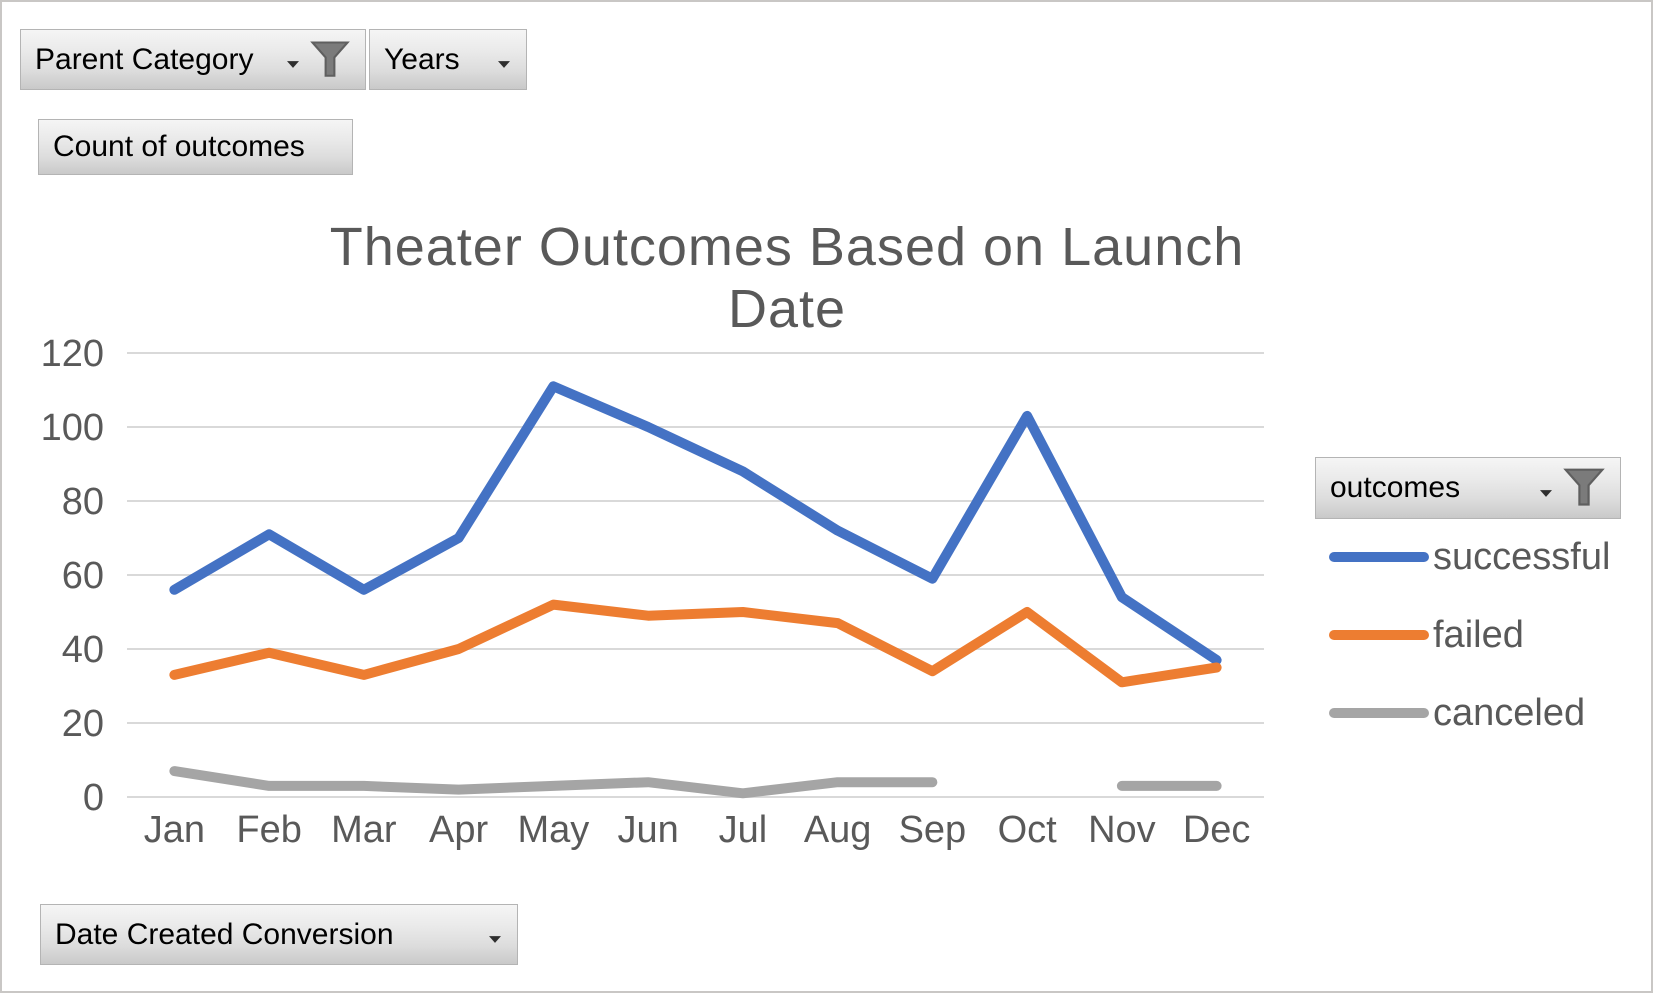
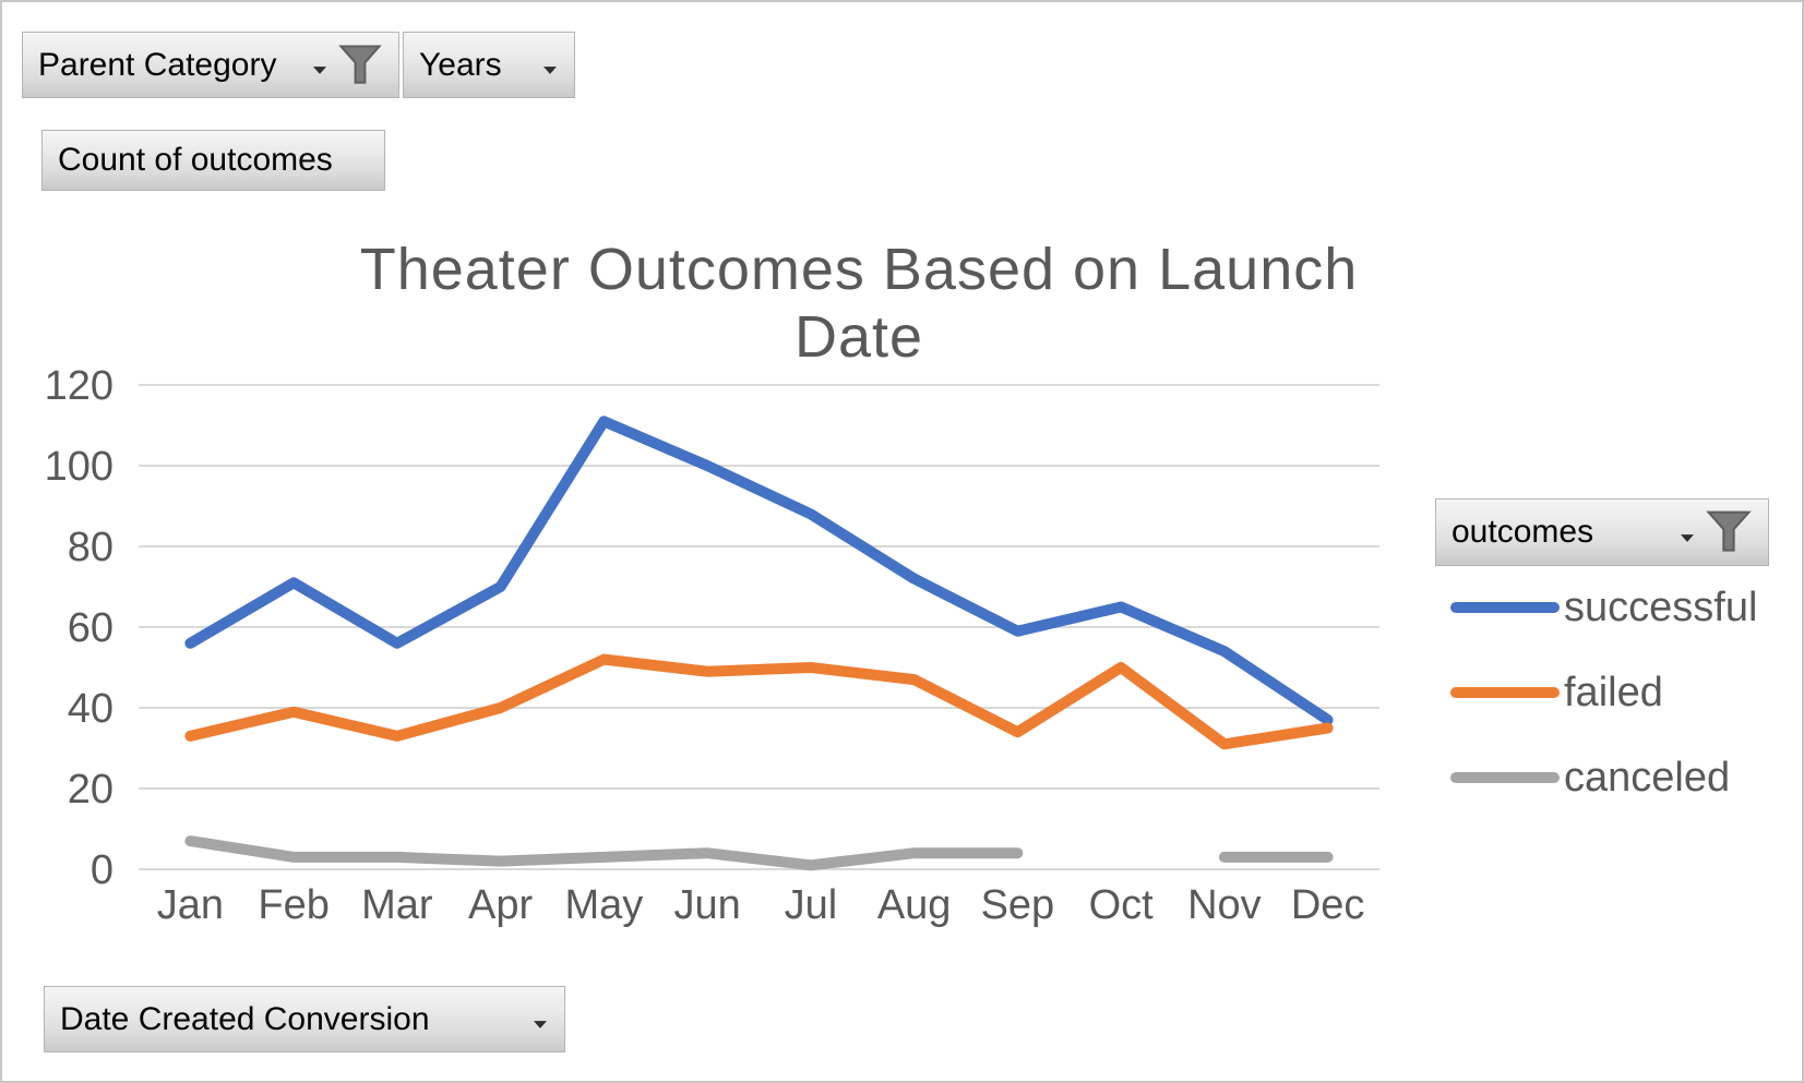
successful/Oct: 103 -> 65
